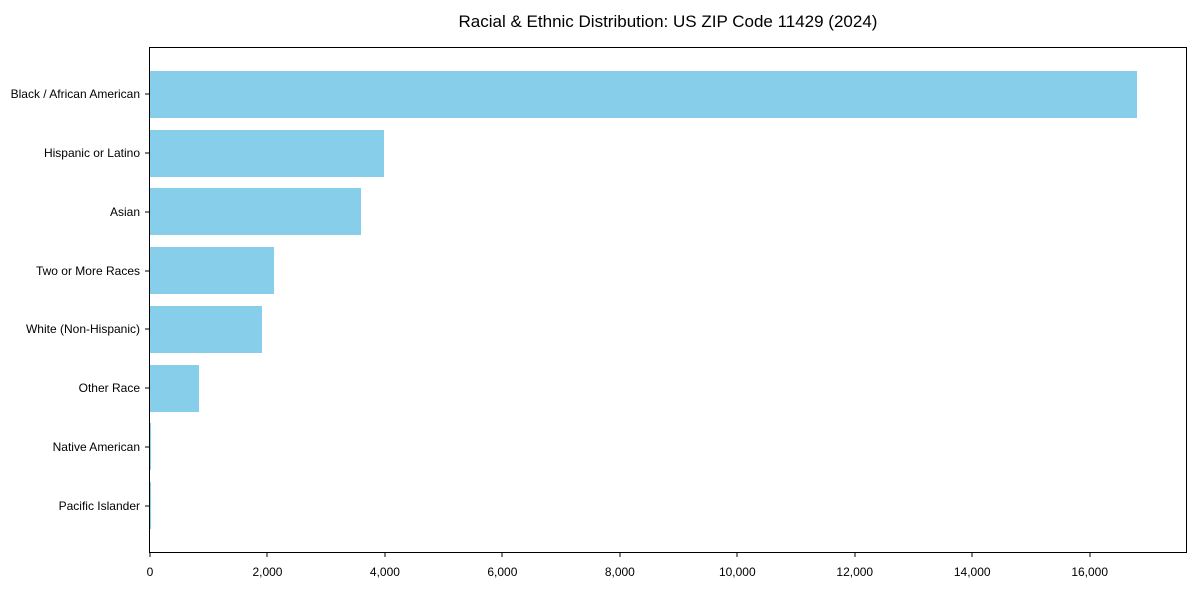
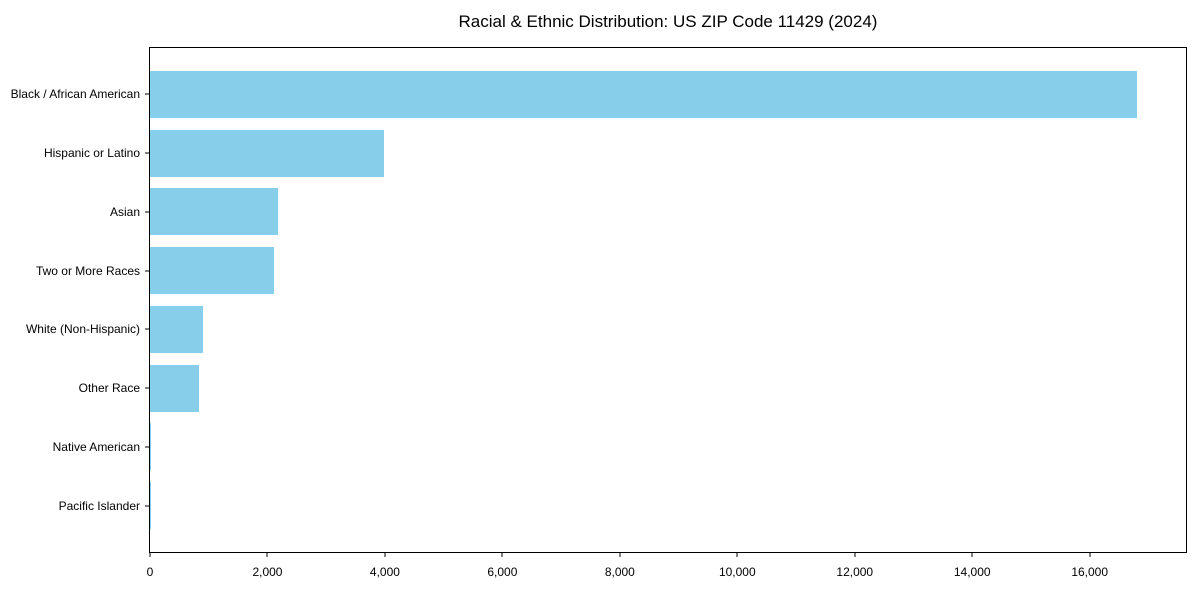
Asian: 3600 -> 2200
White (Non-Hispanic): 1900 -> 900
